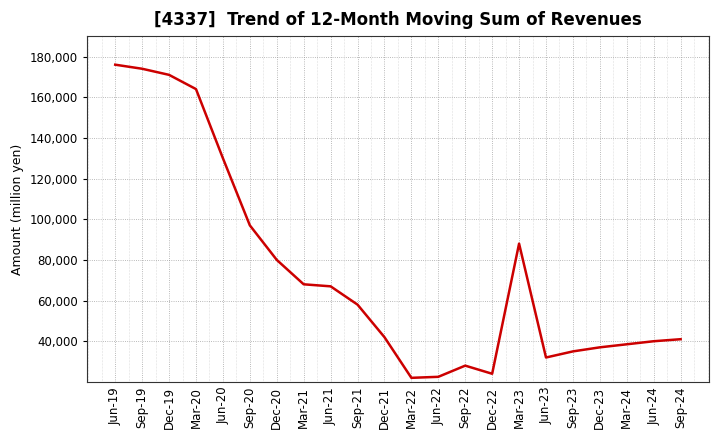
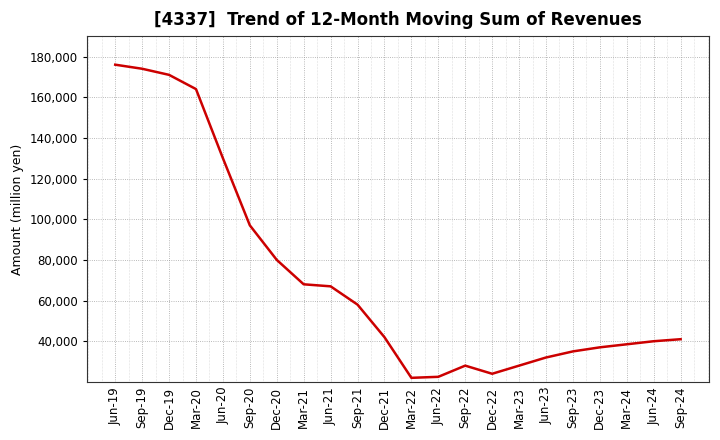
Mar-23: 88,000 -> 28,000
